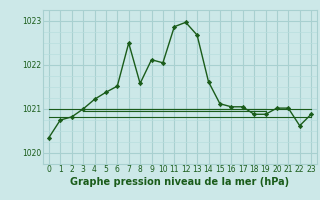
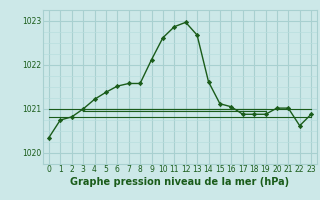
7: 1022.50 -> 1021.58
10: 1022.05 -> 1022.62
17: 1021.05 -> 1020.88
